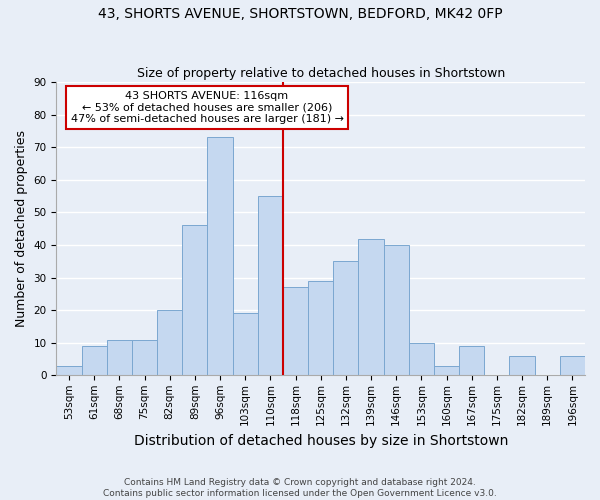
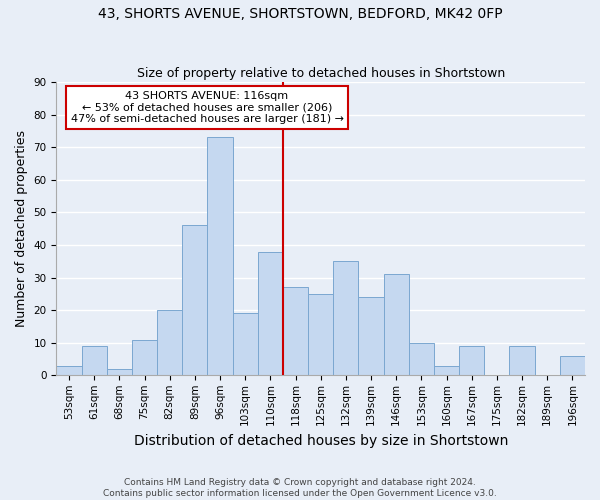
68sqm: 11 -> 2
110sqm: 55 -> 38
125sqm: 29 -> 25
139sqm: 42 -> 24
146sqm: 40 -> 31
182sqm: 6 -> 9
